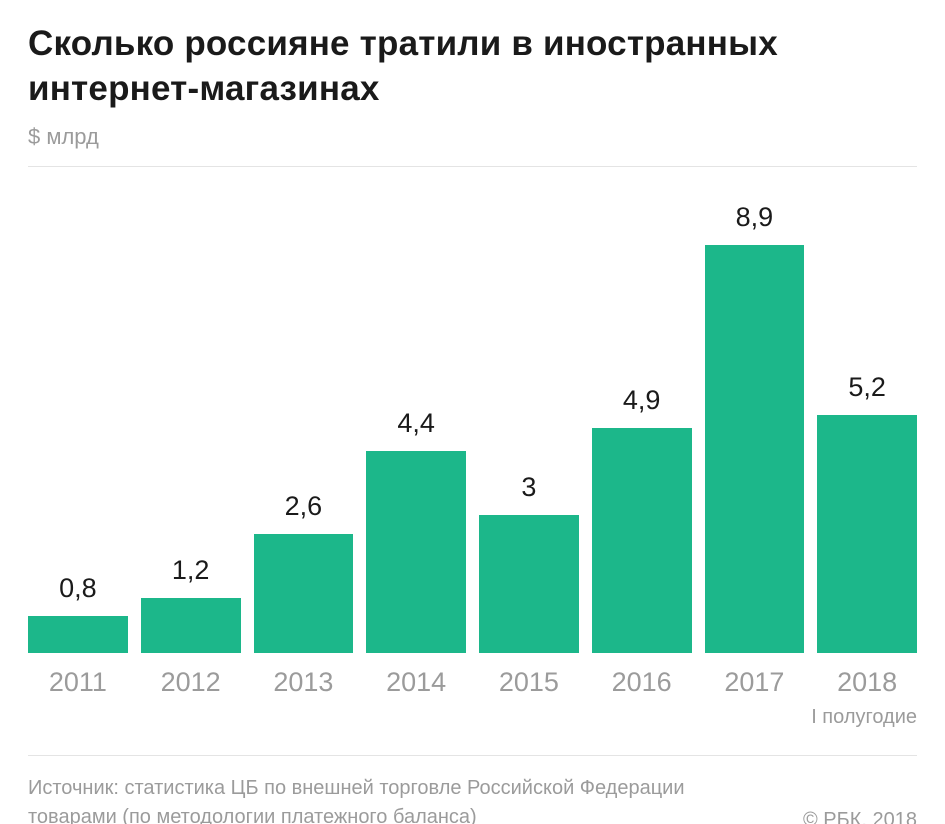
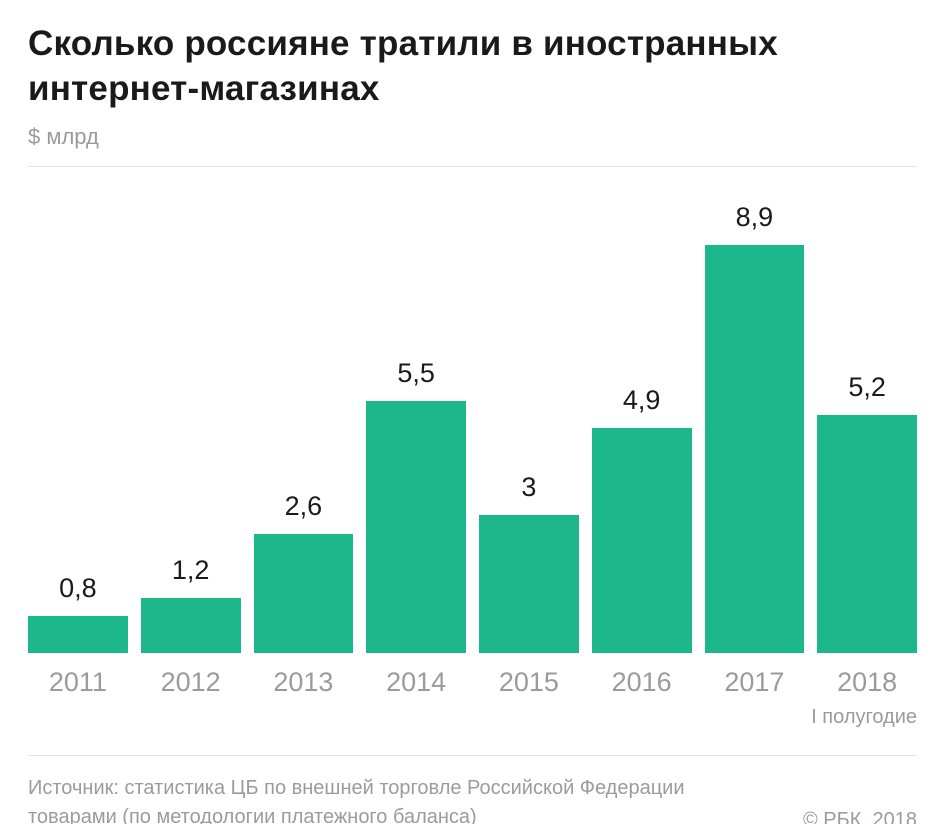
2014: 4,4 -> 5,5
